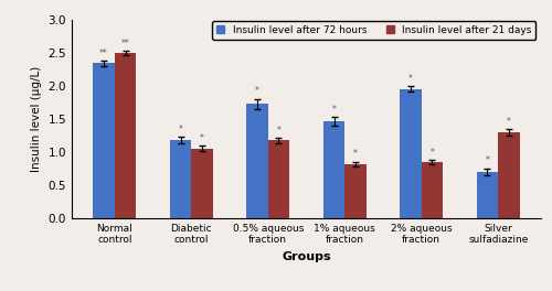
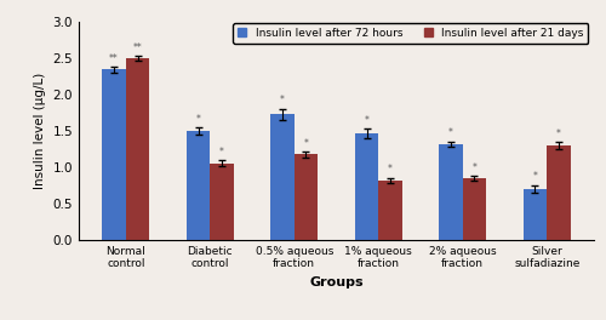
Insulin level after 72 hours/Diabetic control: 1.18 -> 1.50
Insulin level after 72 hours/2% aqueous fraction: 1.96 -> 1.32
